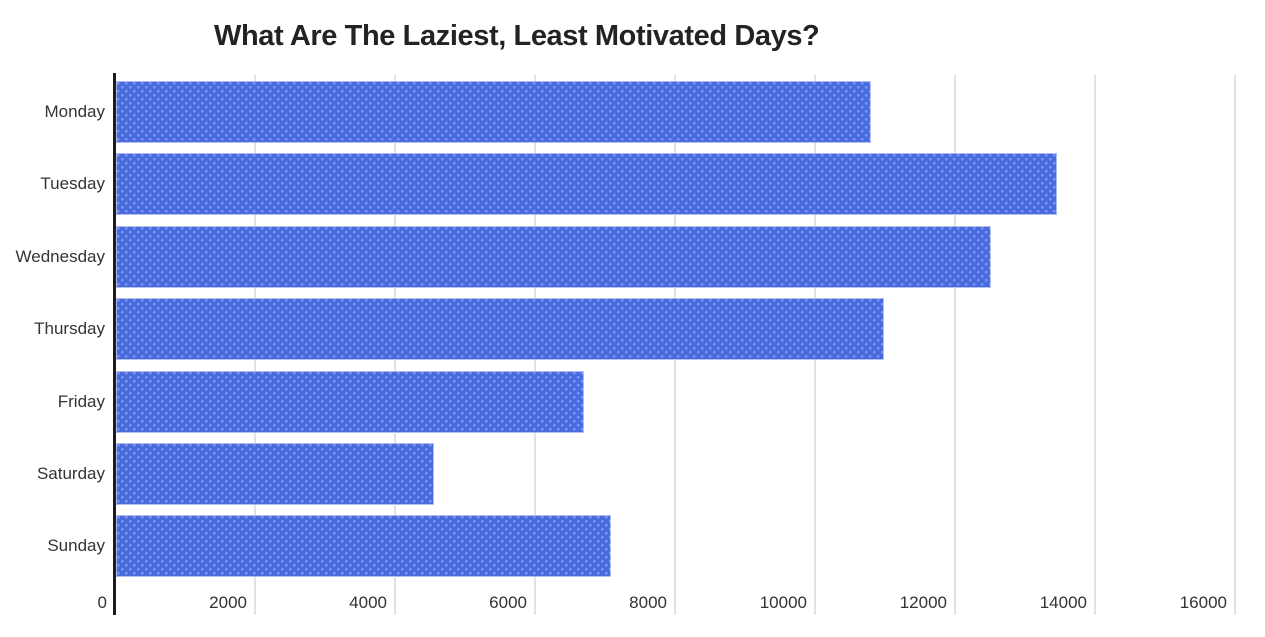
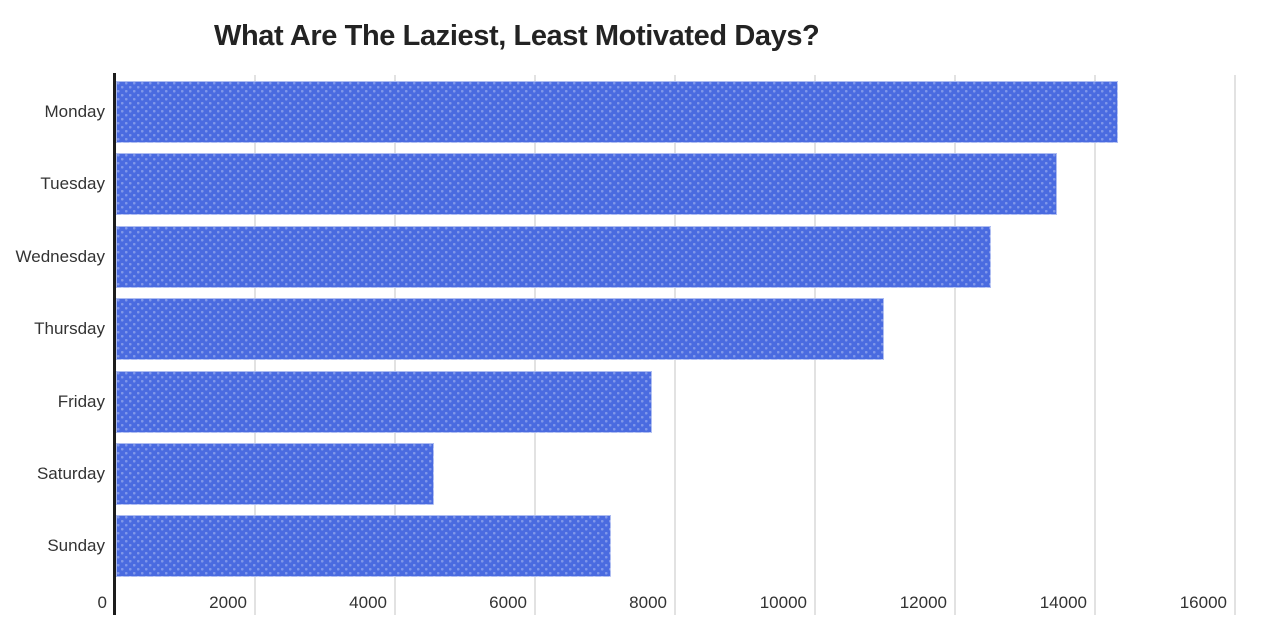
Monday: 10800 -> 14300
Friday: 6700 -> 7700
